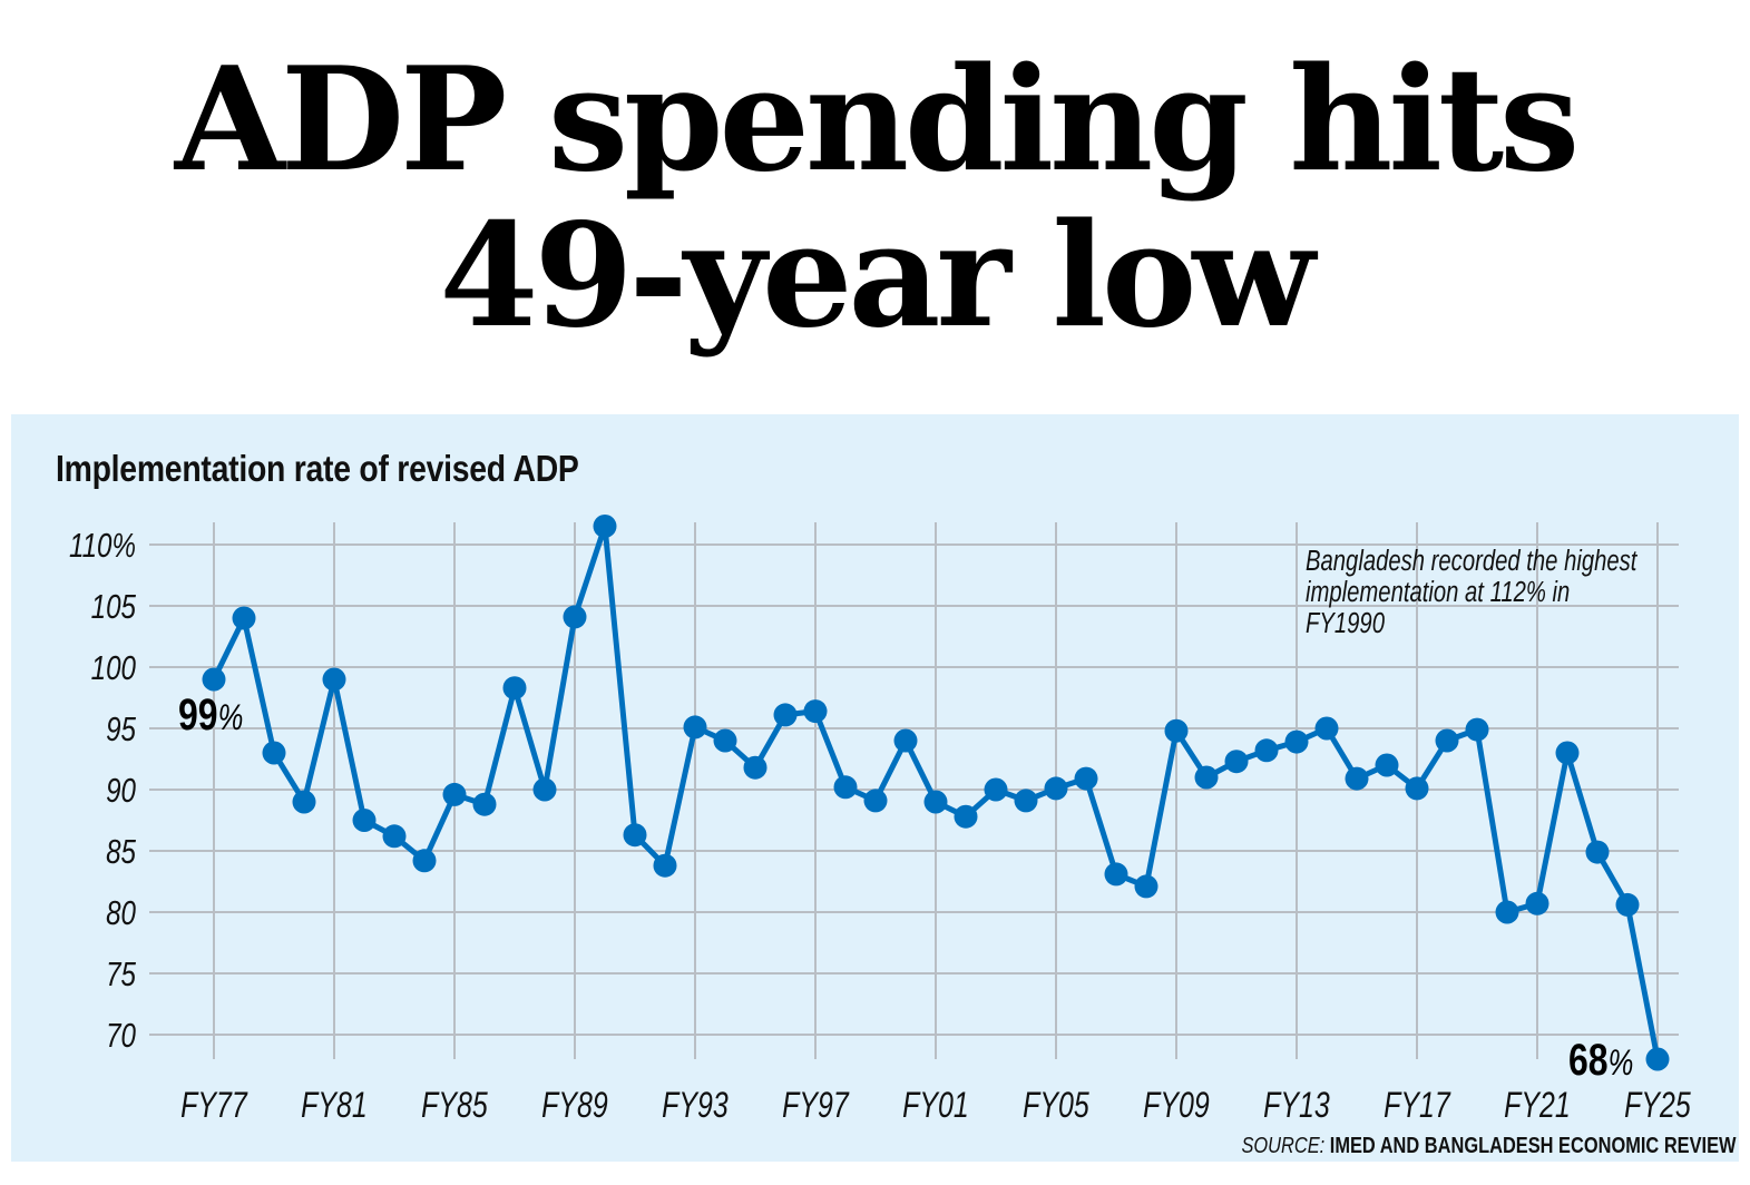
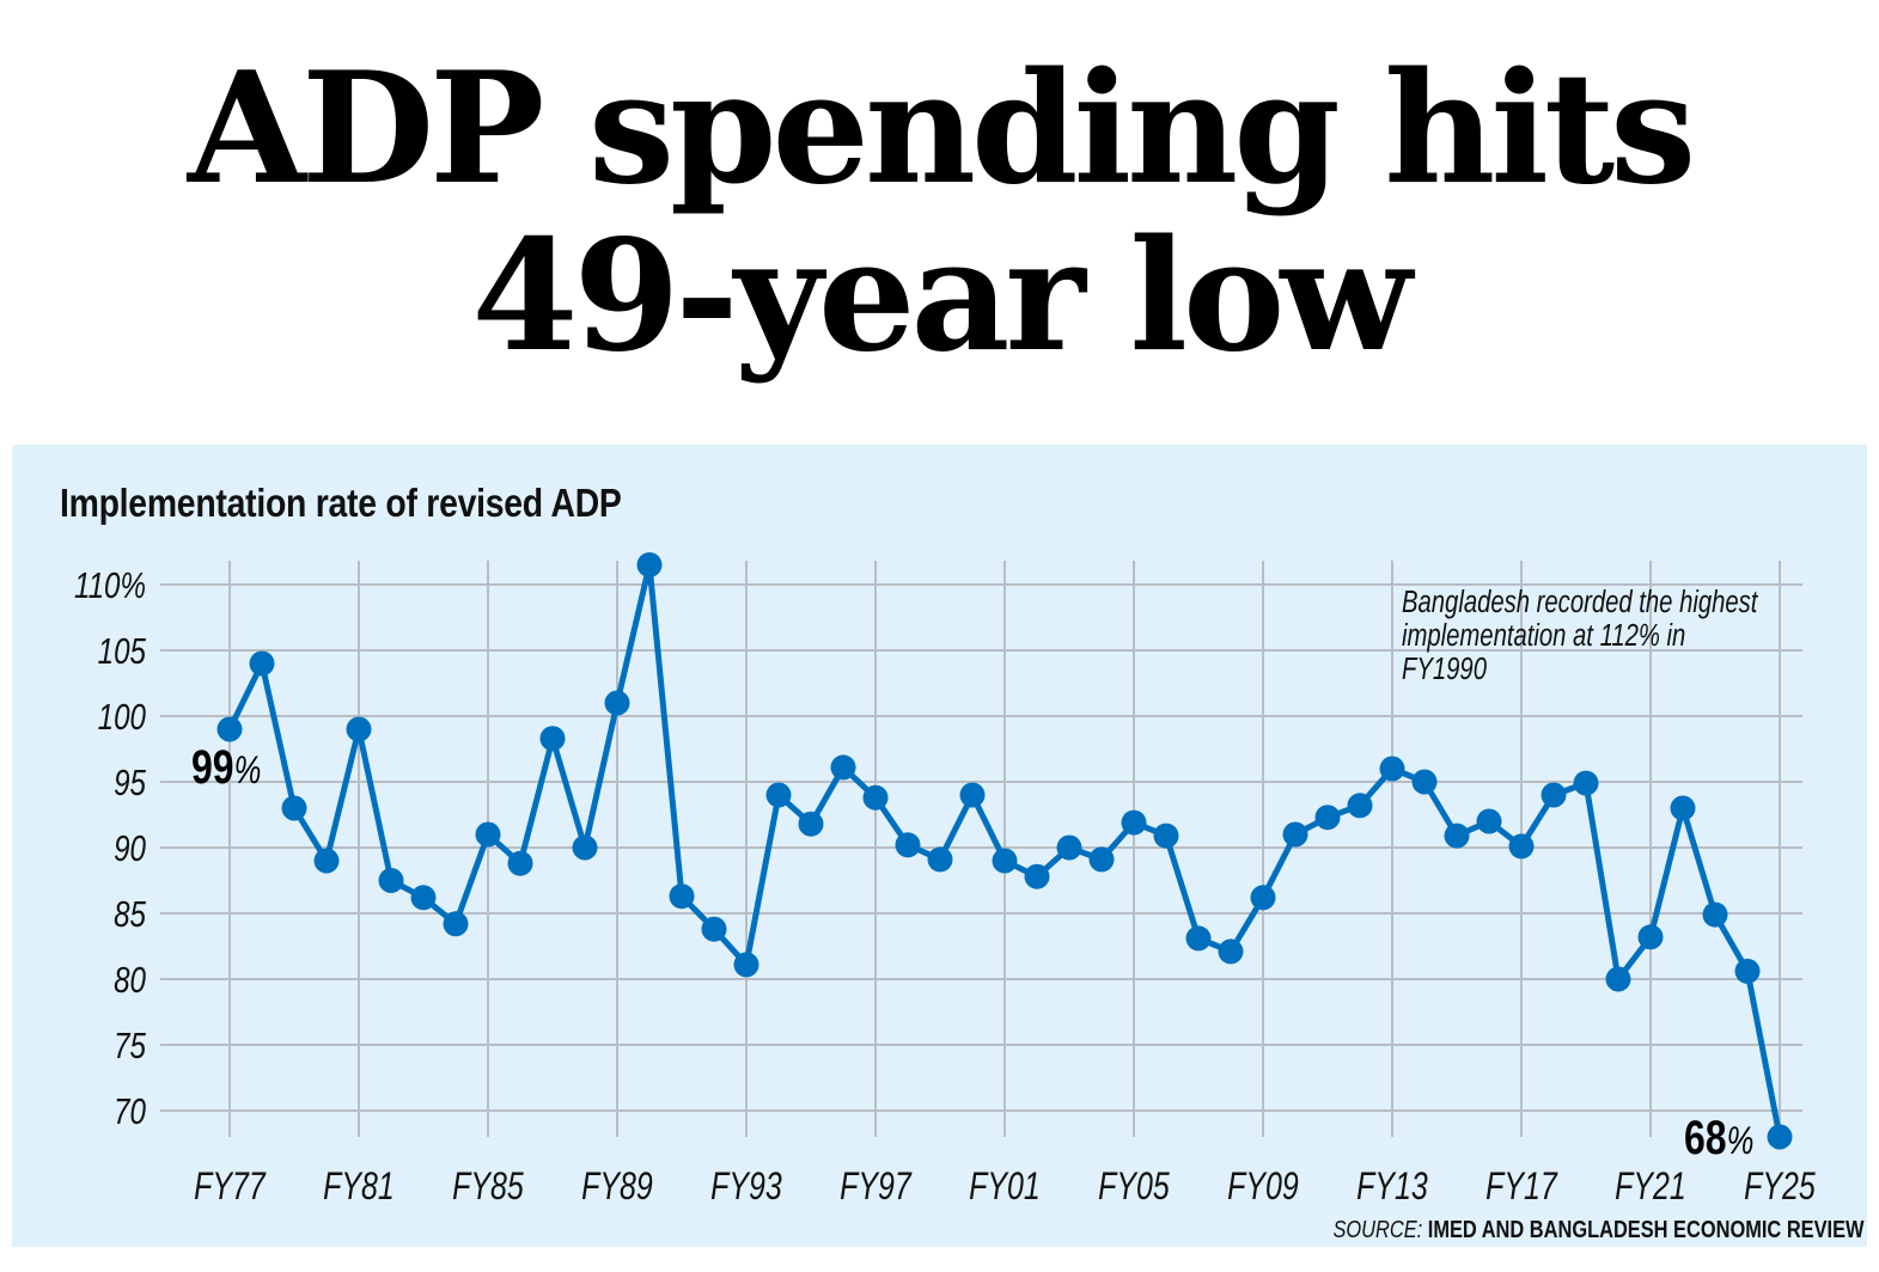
FY85: 89.6% -> 91.0%
FY89: 104.1% -> 101.0%
FY93: 95.1% -> 81.1%
FY97: 96.4% -> 93.8%
FY05: 90.1% -> 91.9%
FY09: 94.8% -> 86.2%
FY13: 93.9% -> 96.0%
FY21: 80.7% -> 83.2%
